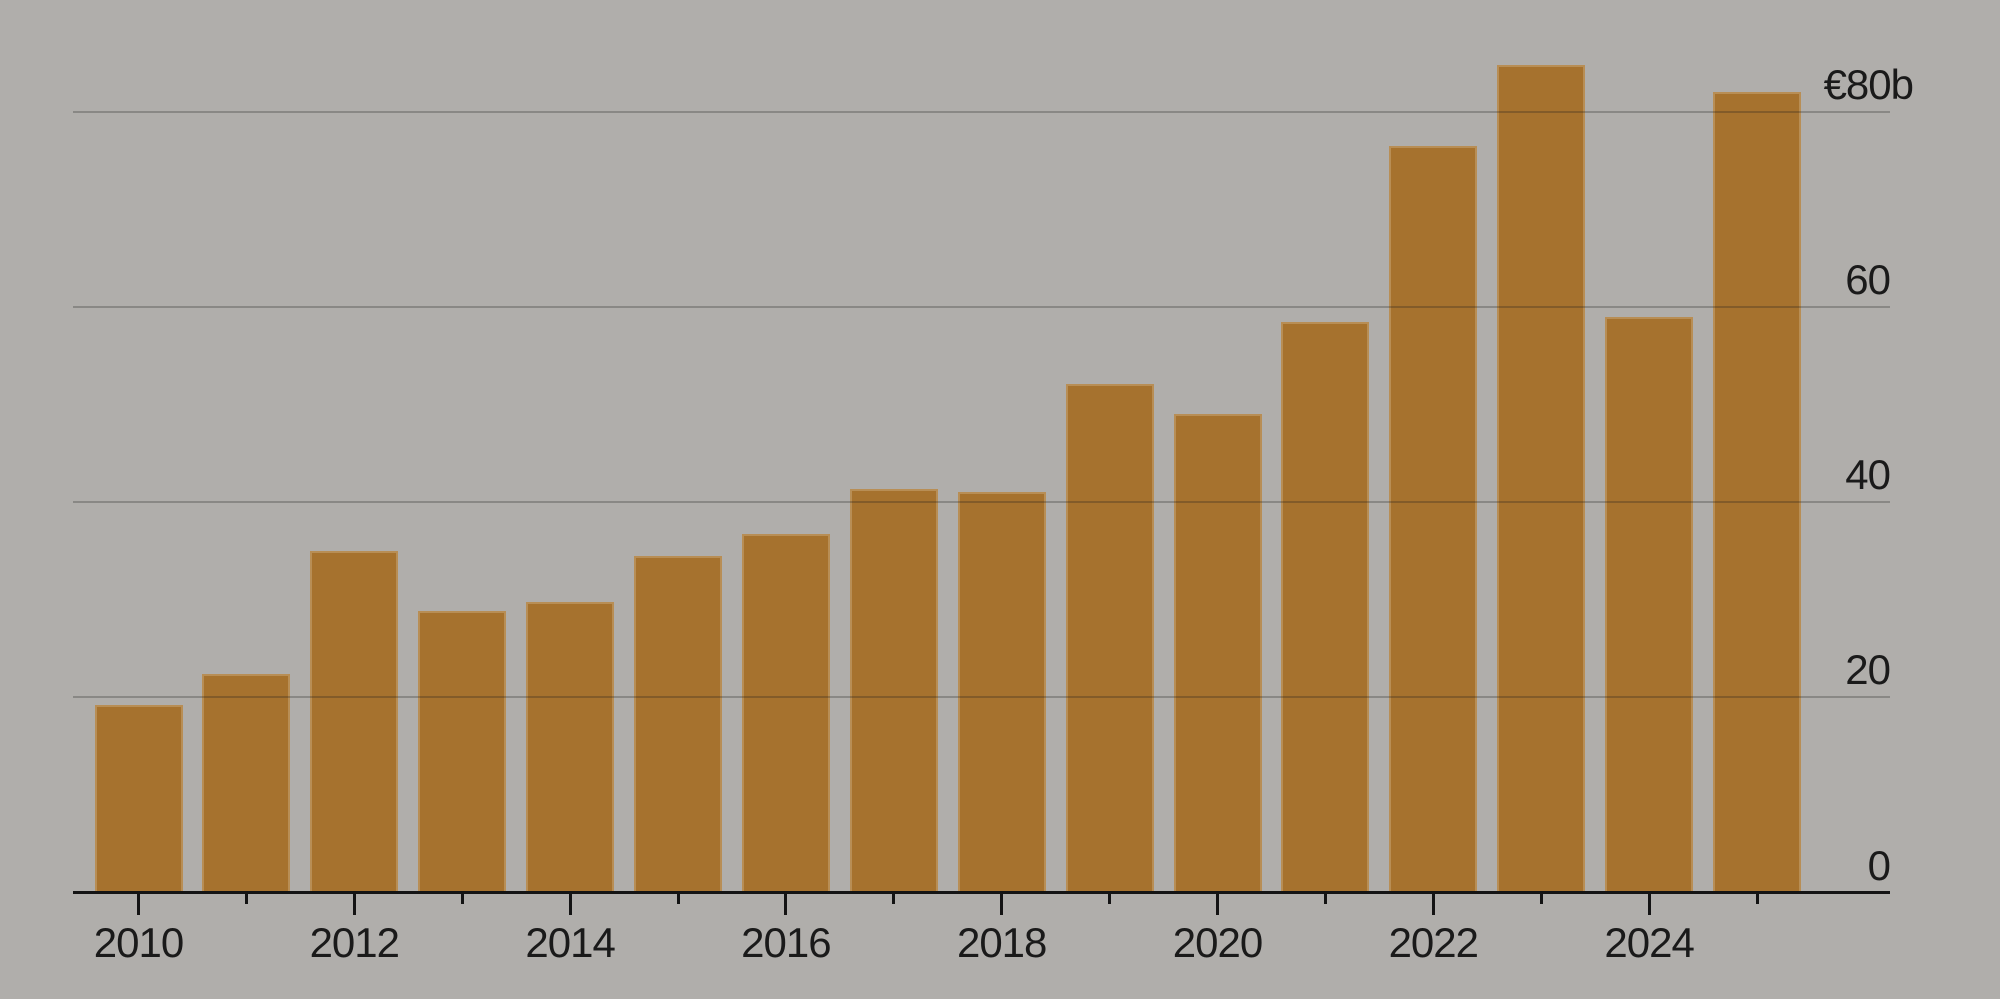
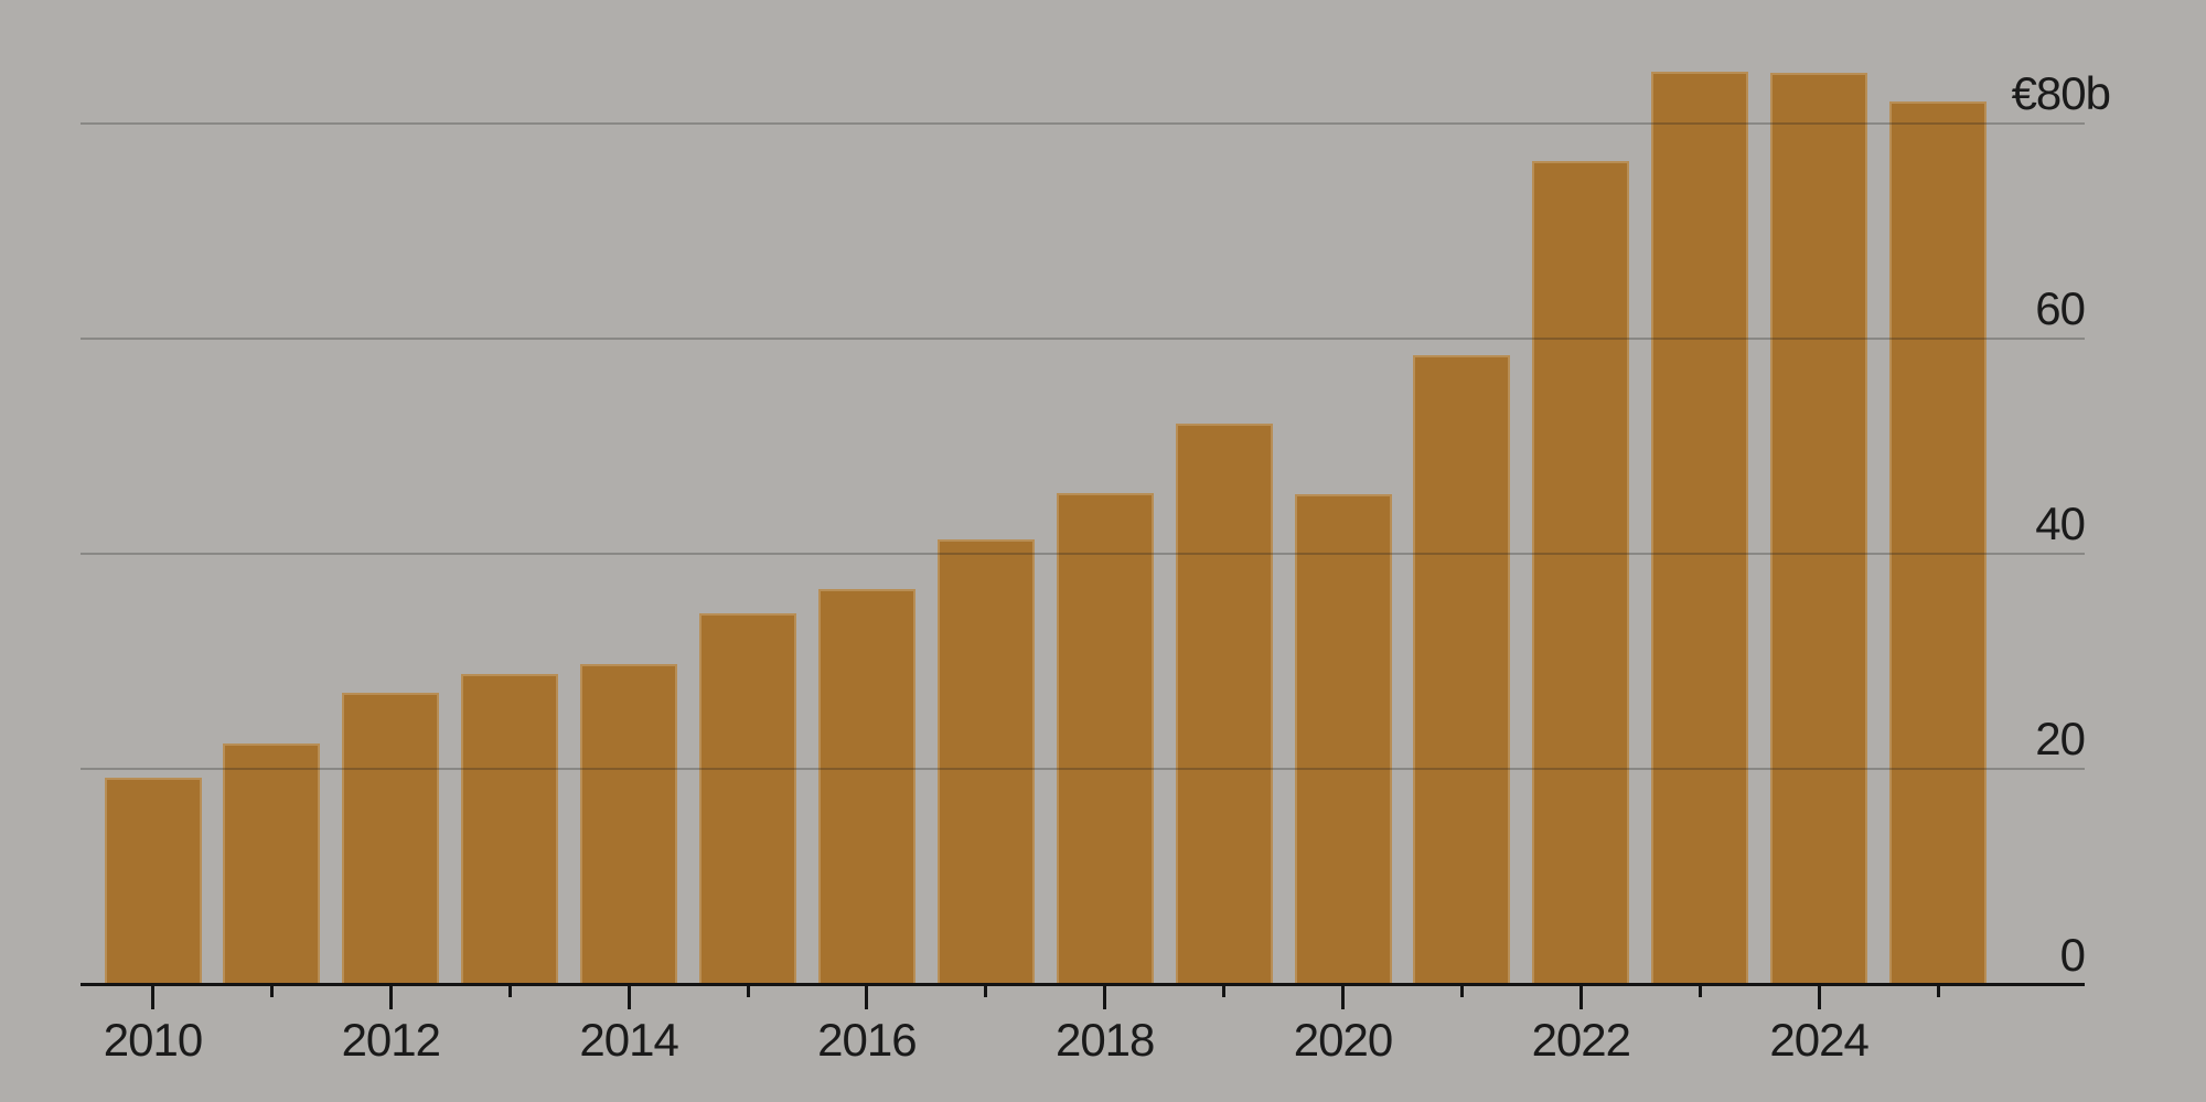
2012: 35 -> 27
2018: 41 -> 46
2020: 49 -> 46
2024: 59 -> 85
